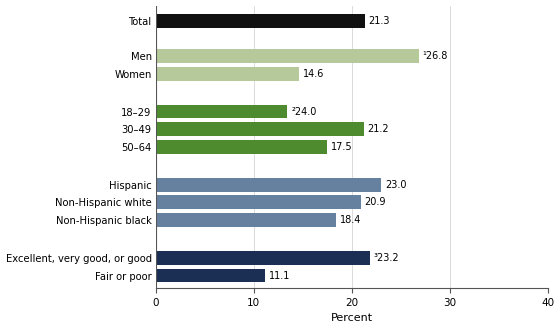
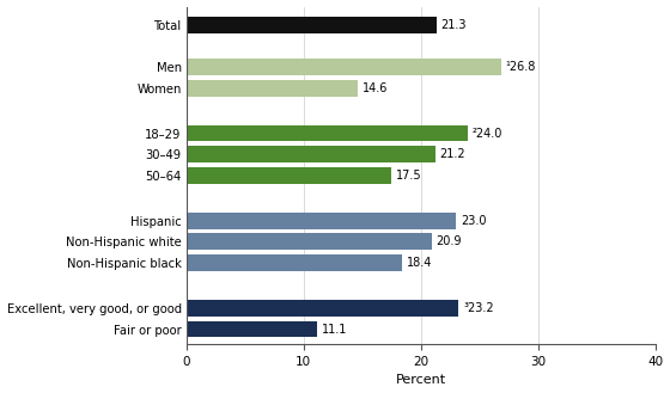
18–29: 13.4 -> 24.0
Excellent, very good, or good: 21.8 -> 23.2
